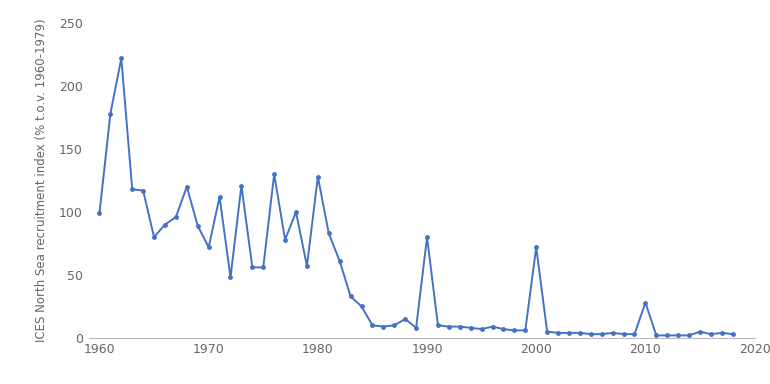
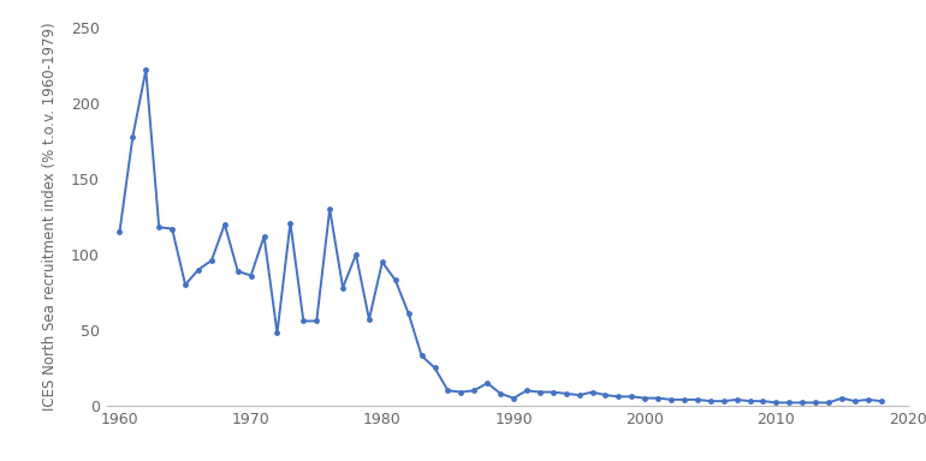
1960: 99 -> 115
1970: 72 -> 86
1980: 128 -> 95
1990: 80 -> 5
2000: 72 -> 5
2010: 28 -> 2
